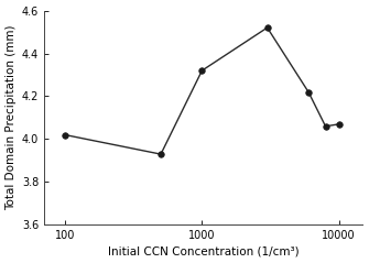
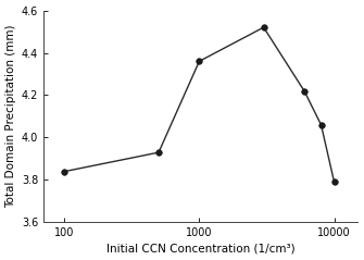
100: 4.02 -> 3.84
1000: 4.32 -> 4.36
10000: 4.07 -> 3.79
